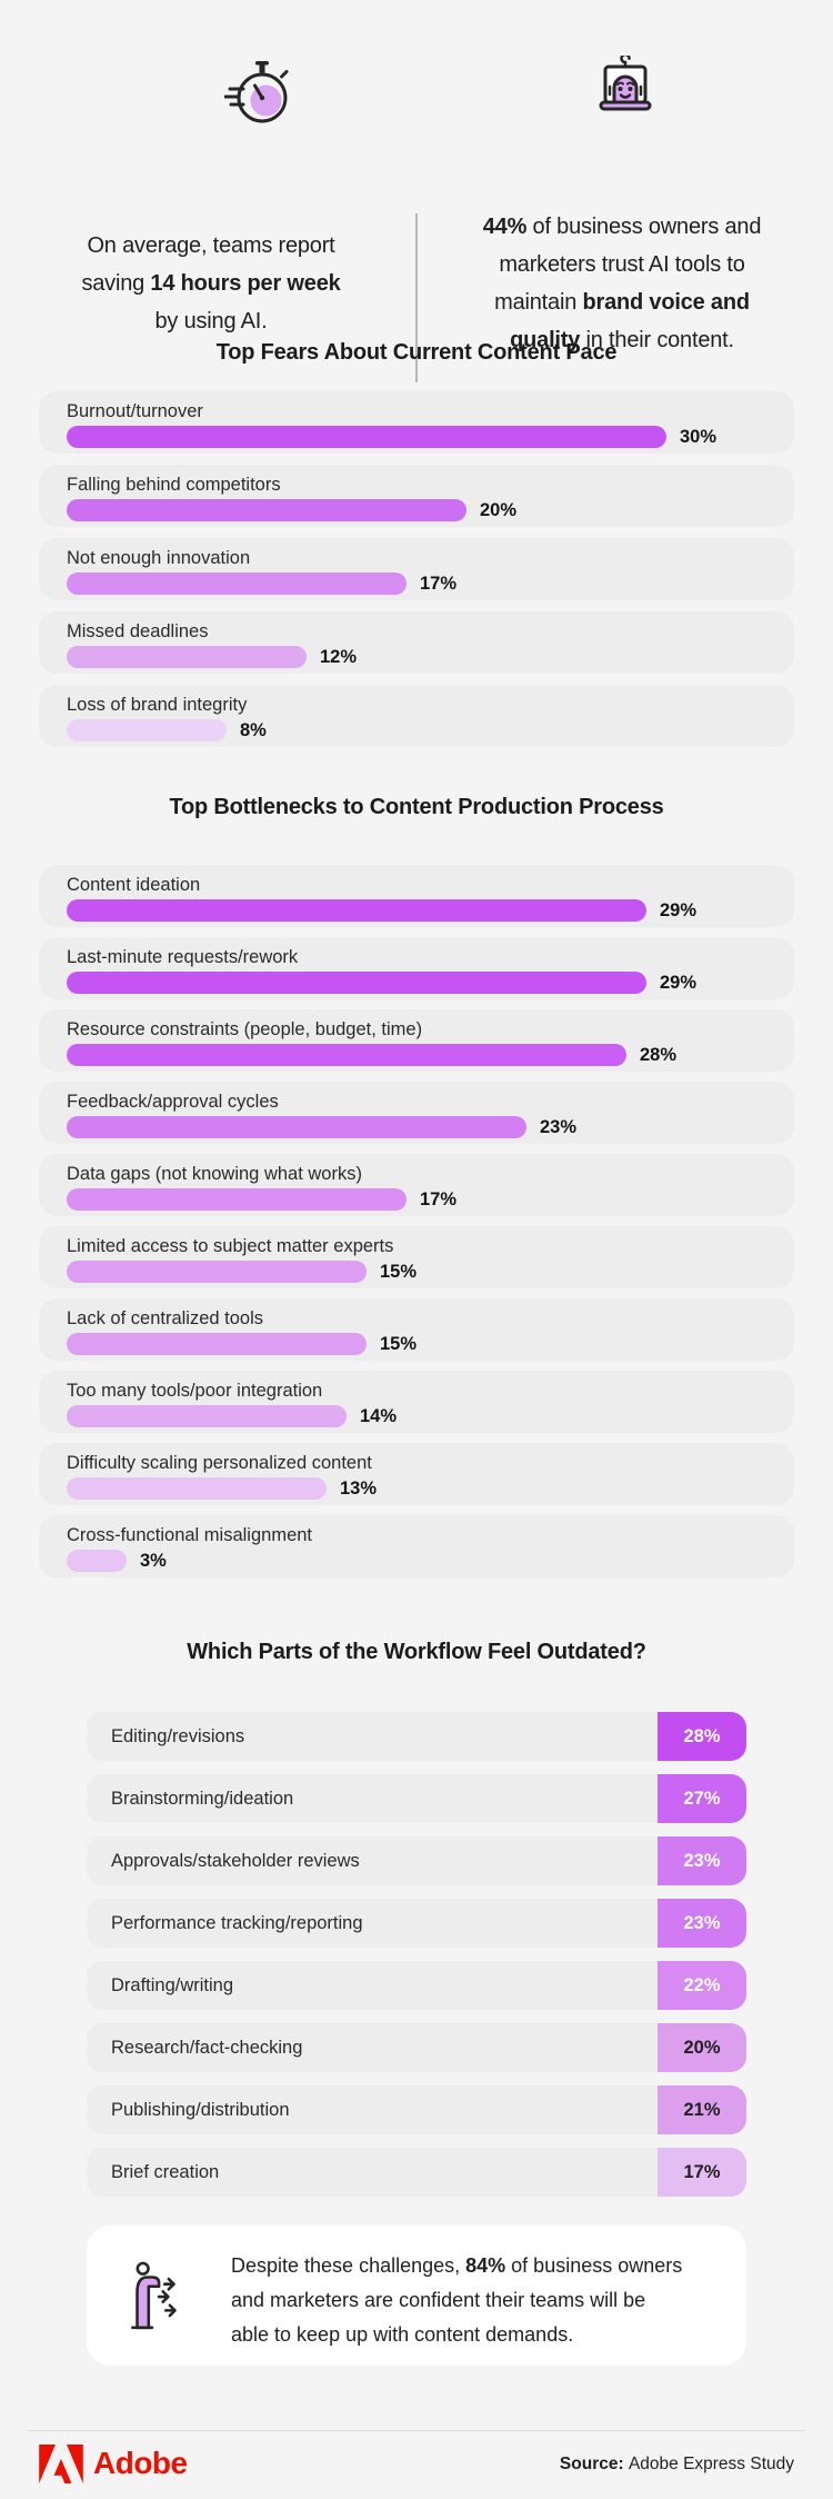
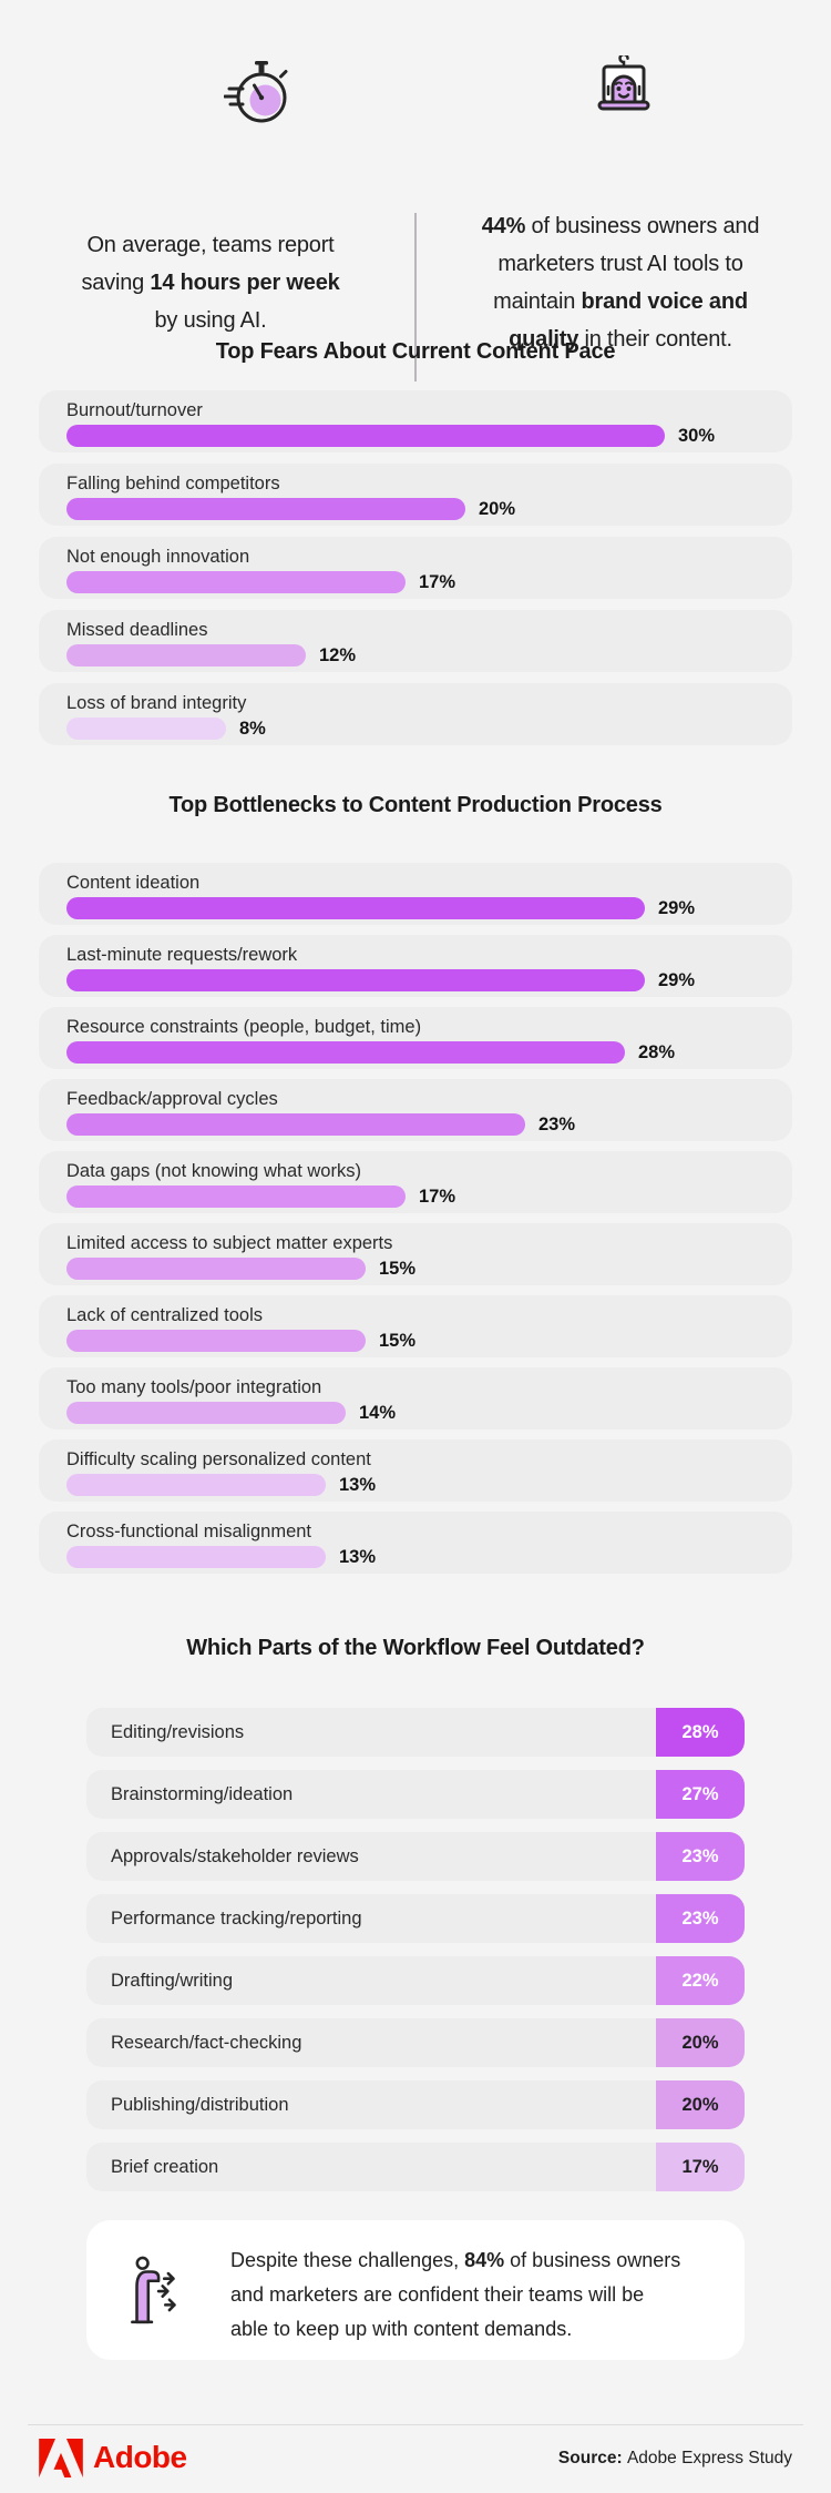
Top Bottlenecks to Content Production Process/Cross-functional misalignment: 3% -> 13%
Which Parts of the Workflow Feel Outdated?/Publishing/distribution: 21% -> 20%
